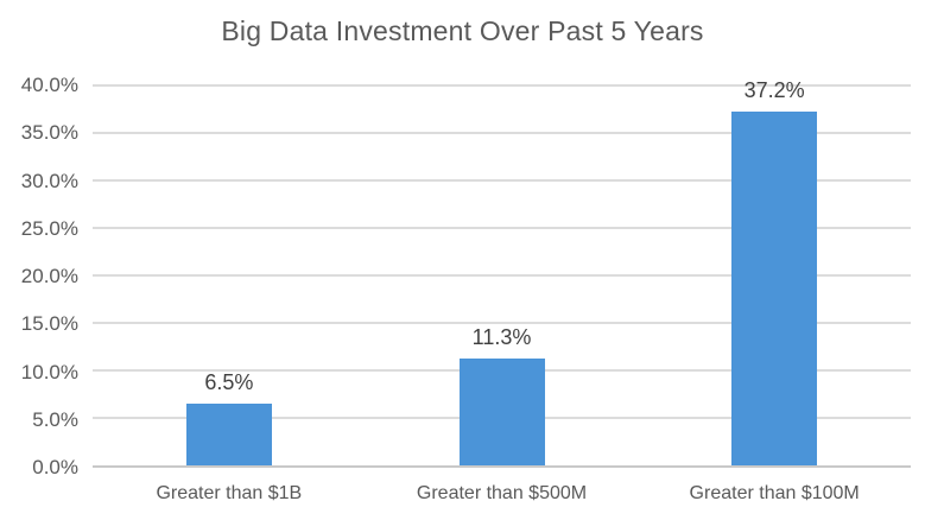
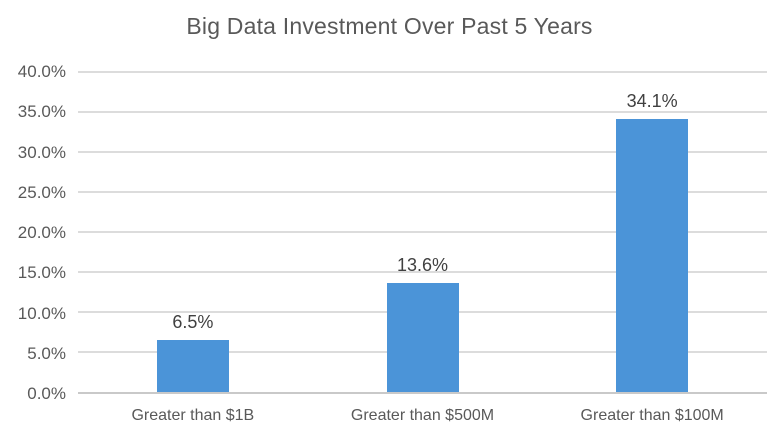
Greater than $500M: 11.3% -> 13.6%
Greater than $100M: 37.2% -> 34.1%
